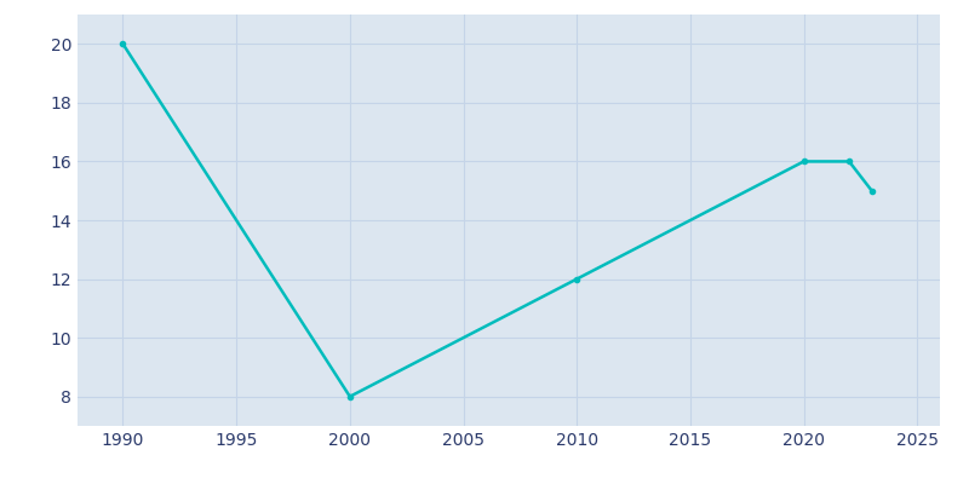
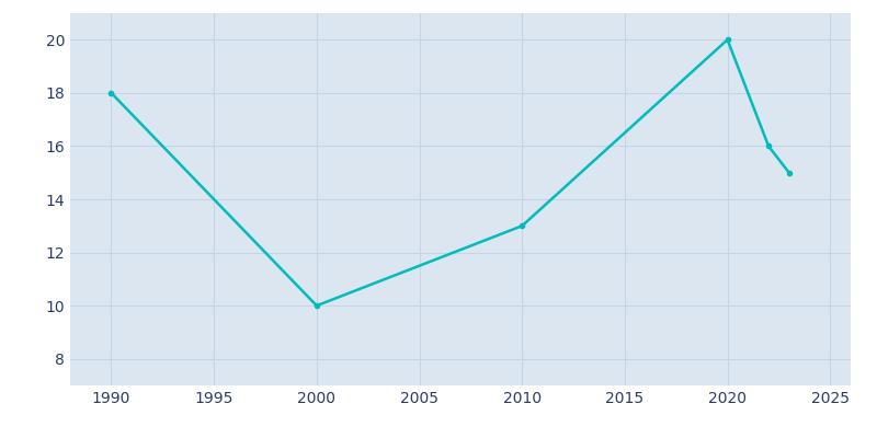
1990: 20 -> 18
2000: 8 -> 10
2010: 12 -> 13
2020: 16 -> 20
